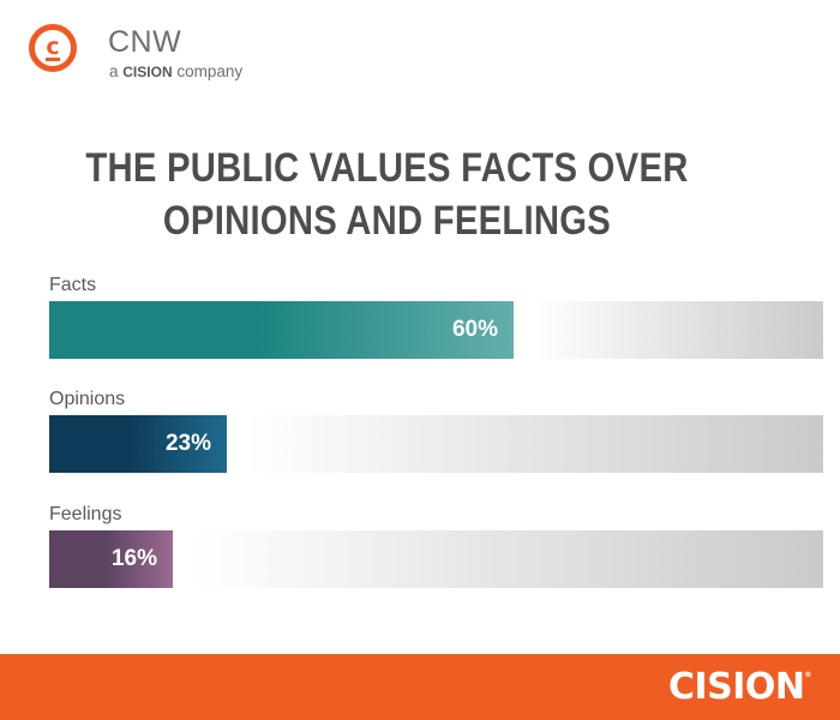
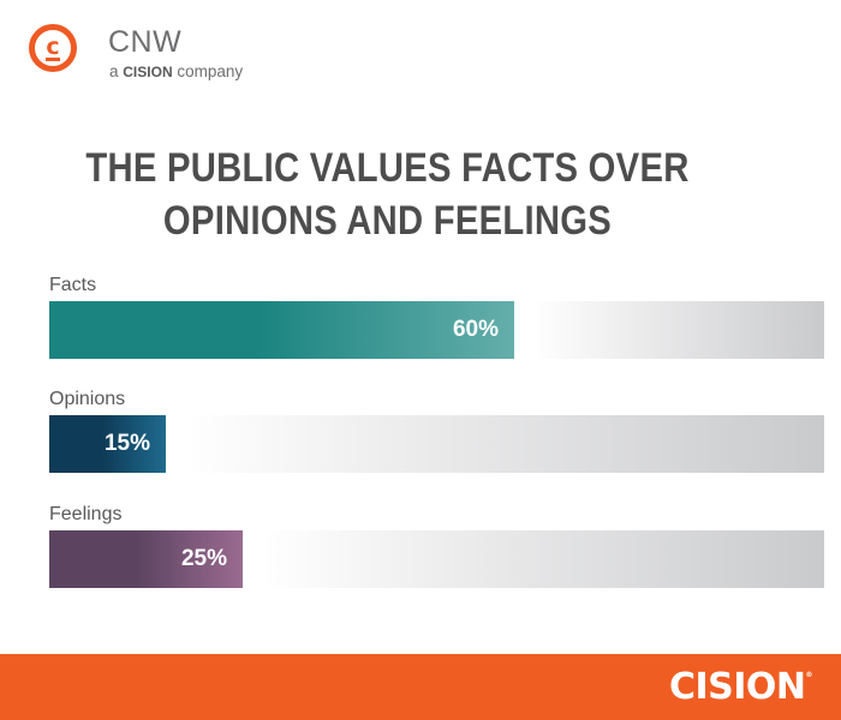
Opinions: 23% -> 15%
Feelings: 16% -> 25%
